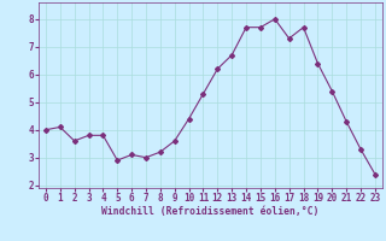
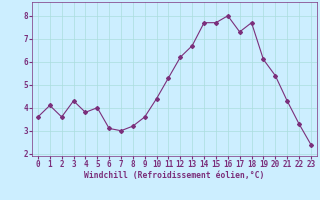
0: 4.0 -> 3.6
3: 3.8 -> 4.3
5: 2.9 -> 4.0
19: 6.4 -> 6.1
